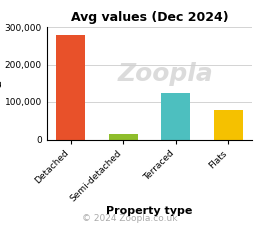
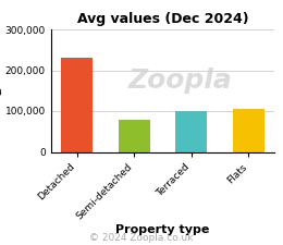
Detached: 280,000 -> 230,000
Semi-detached: 15,000 -> 80,000
Terraced: 125,000 -> 100,000
Flats: 80,000 -> 105,000
